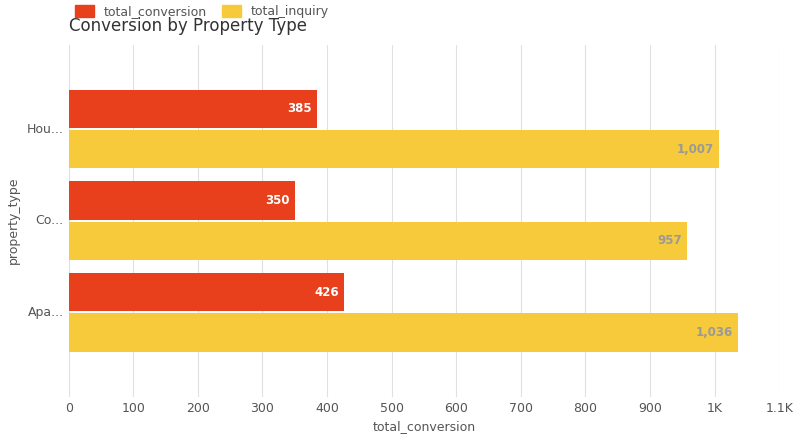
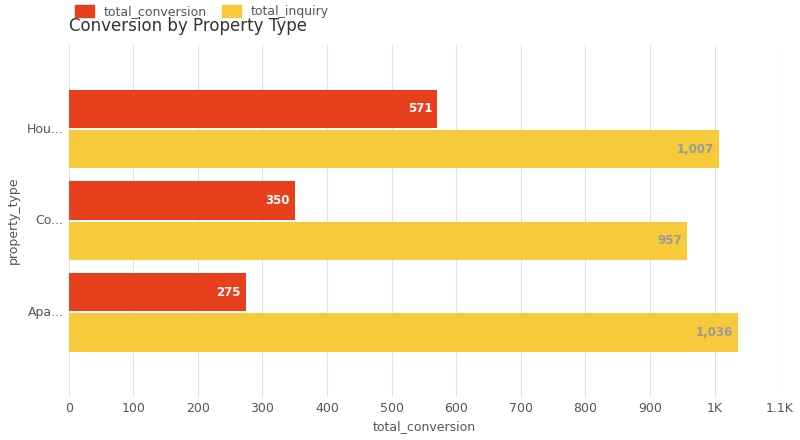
total_conversion/Hou...: 385 -> 571
total_conversion/Apa...: 426 -> 275
